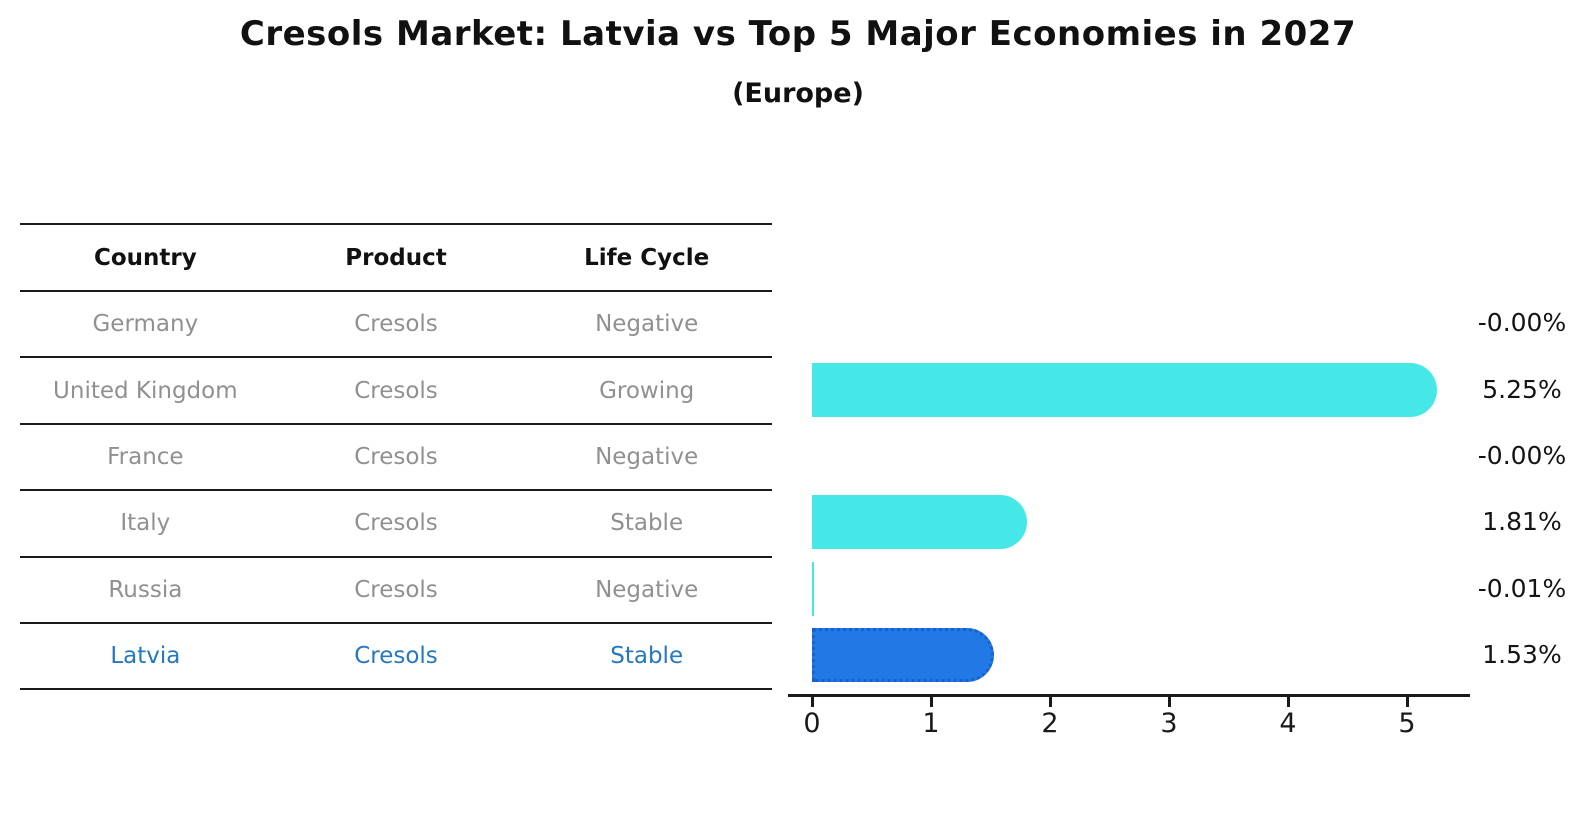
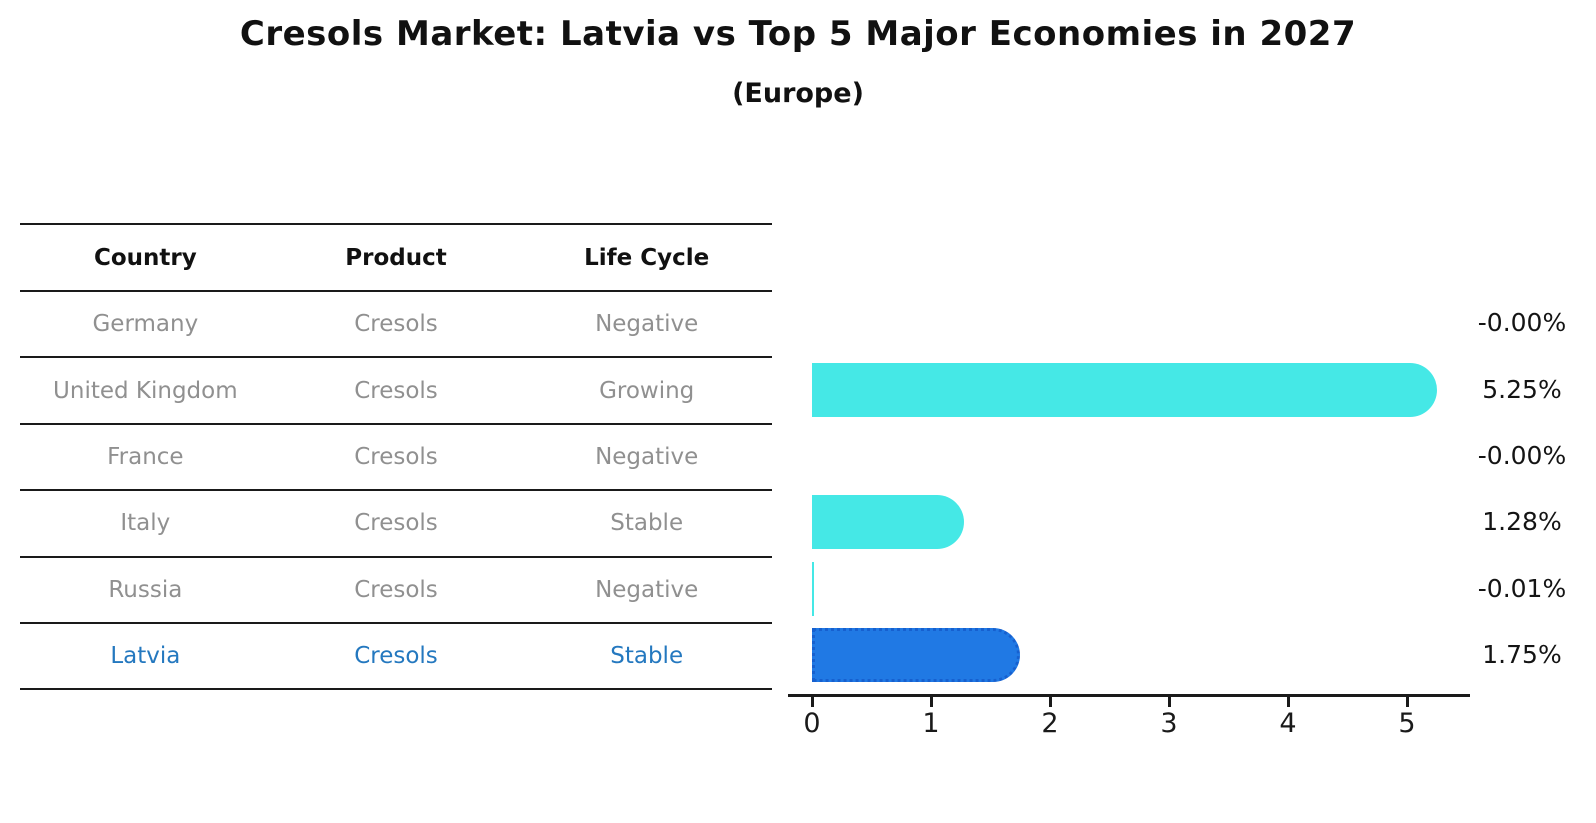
Italy: 1.81% -> 1.28%
Latvia: 1.53% -> 1.75%
